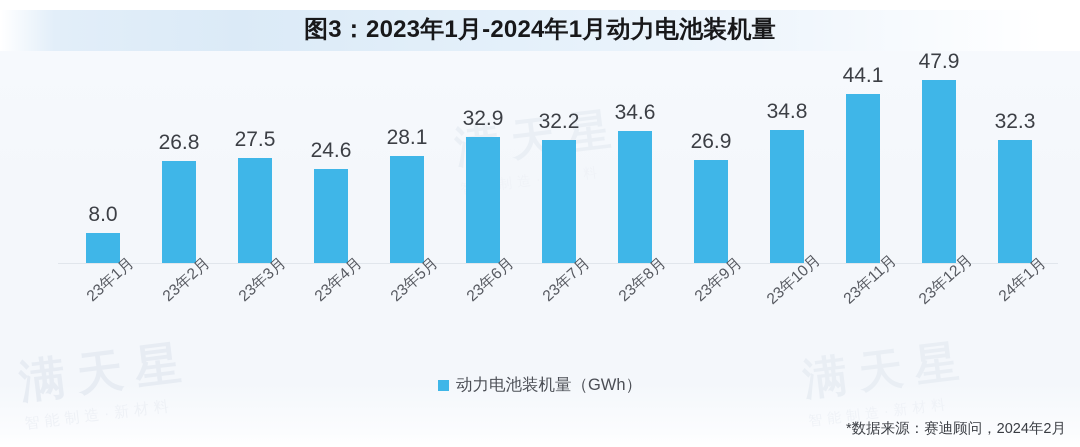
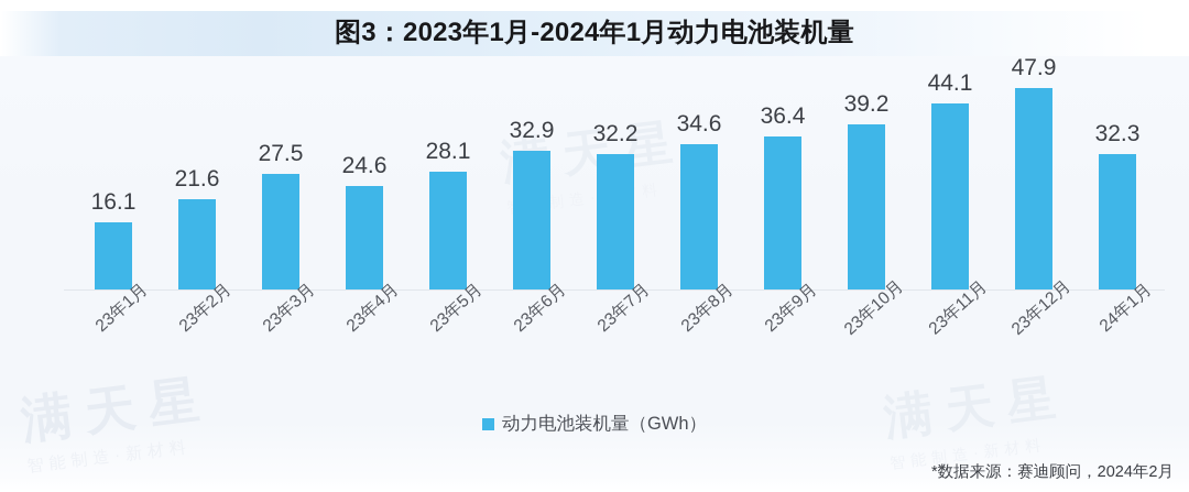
23年1月: 8.0 -> 16.1
23年2月: 26.8 -> 21.6
23年9月: 26.9 -> 36.4
23年10月: 34.8 -> 39.2
